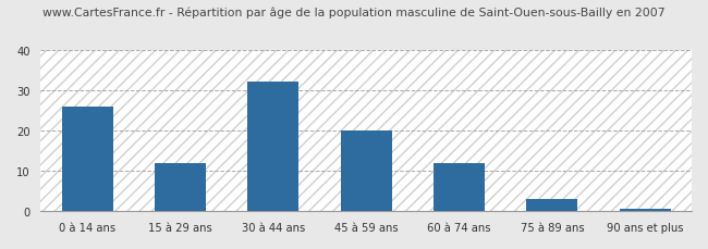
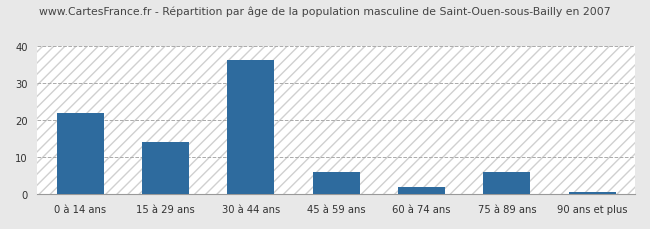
0 à 14 ans: 26.0 -> 22.0
15 à 29 ans: 12.0 -> 14.0
30 à 44 ans: 32.0 -> 36.0
45 à 59 ans: 20.0 -> 6.0
60 à 74 ans: 12.0 -> 2.0
75 à 89 ans: 3.0 -> 6.0
